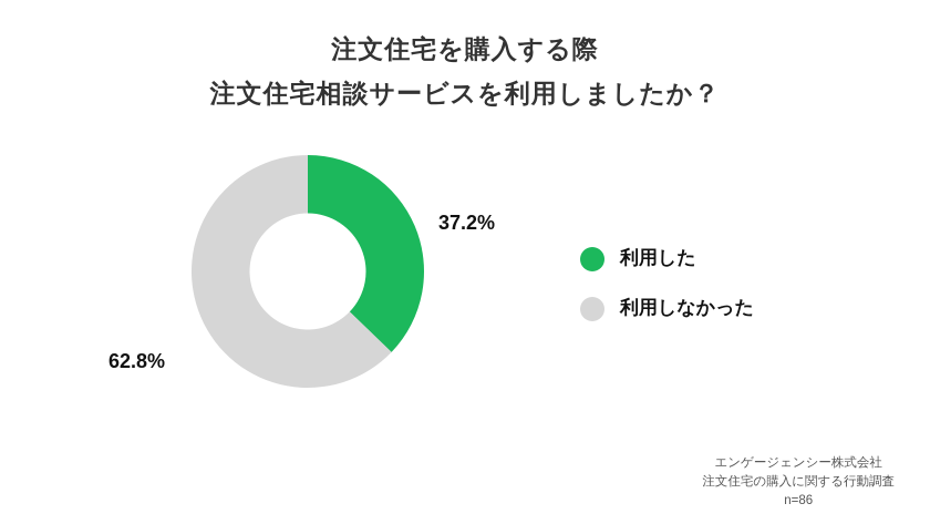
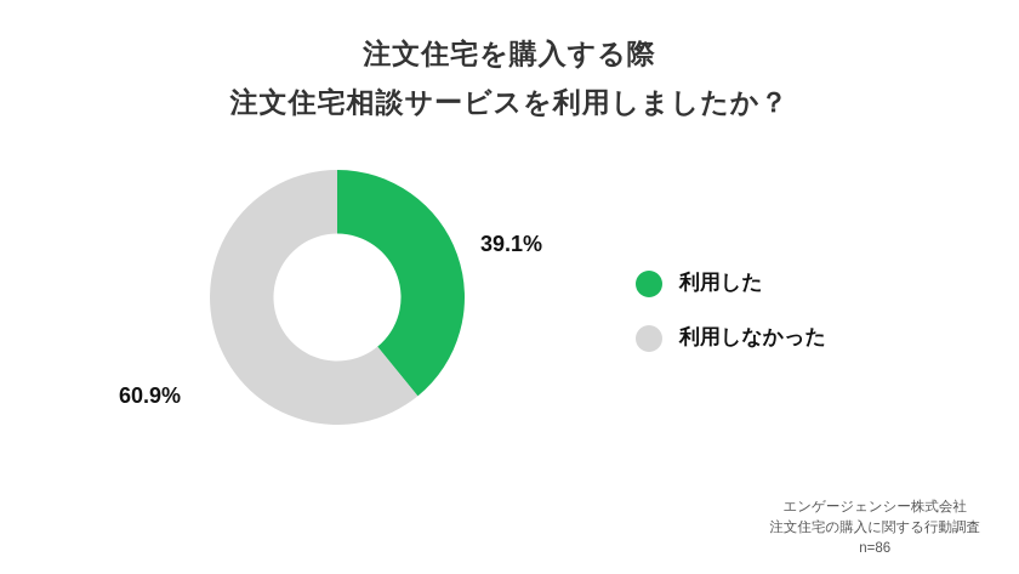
利用した: 37.2% -> 39.1%
利用しなかった: 62.8% -> 60.9%
